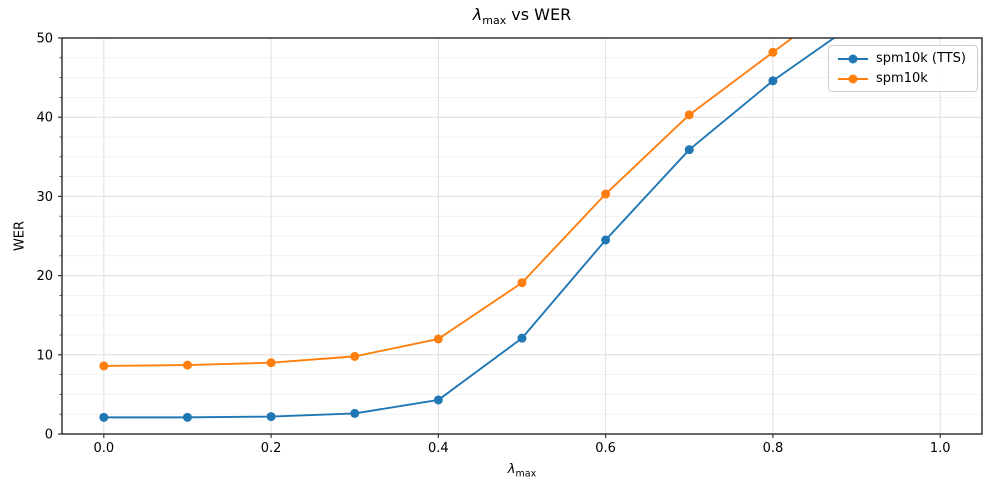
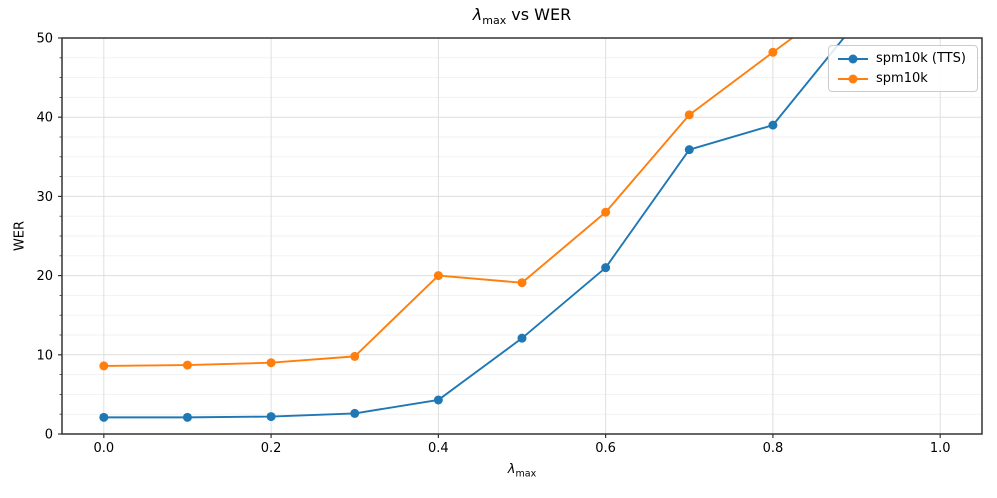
spm10k/0.4: 12 -> 20
spm10k (TTS)/0.6: 24 -> 21
spm10k/0.6: 30 -> 28
spm10k (TTS)/0.8: 45 -> 39
